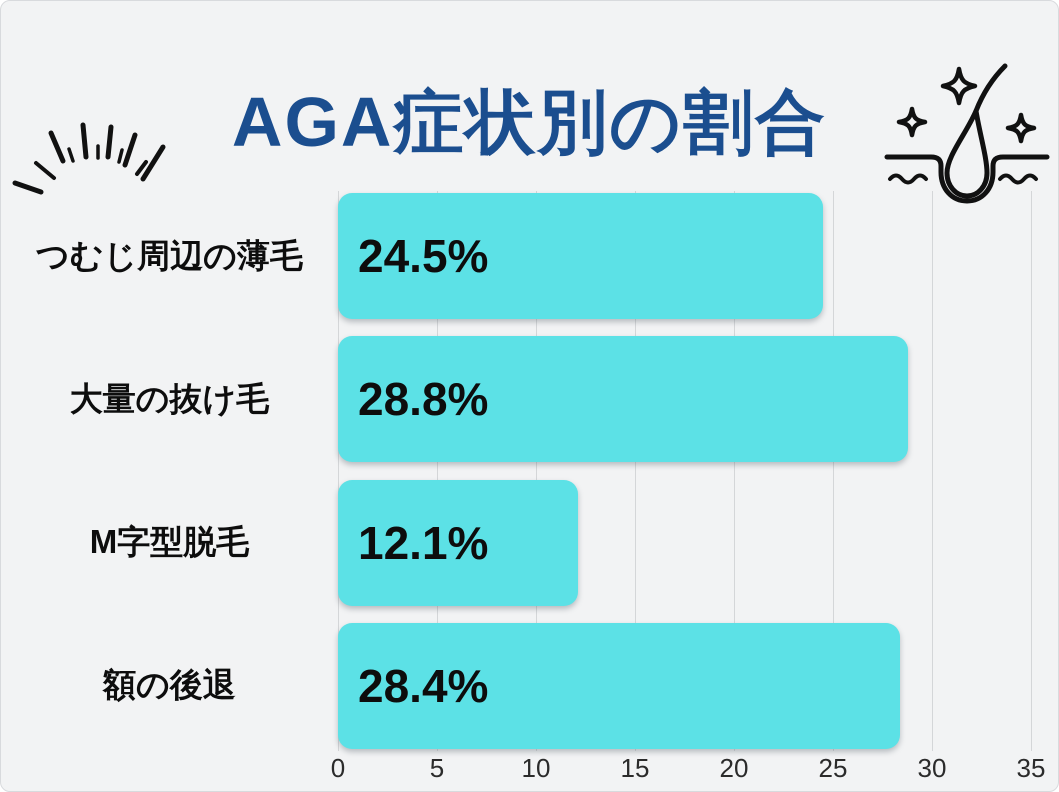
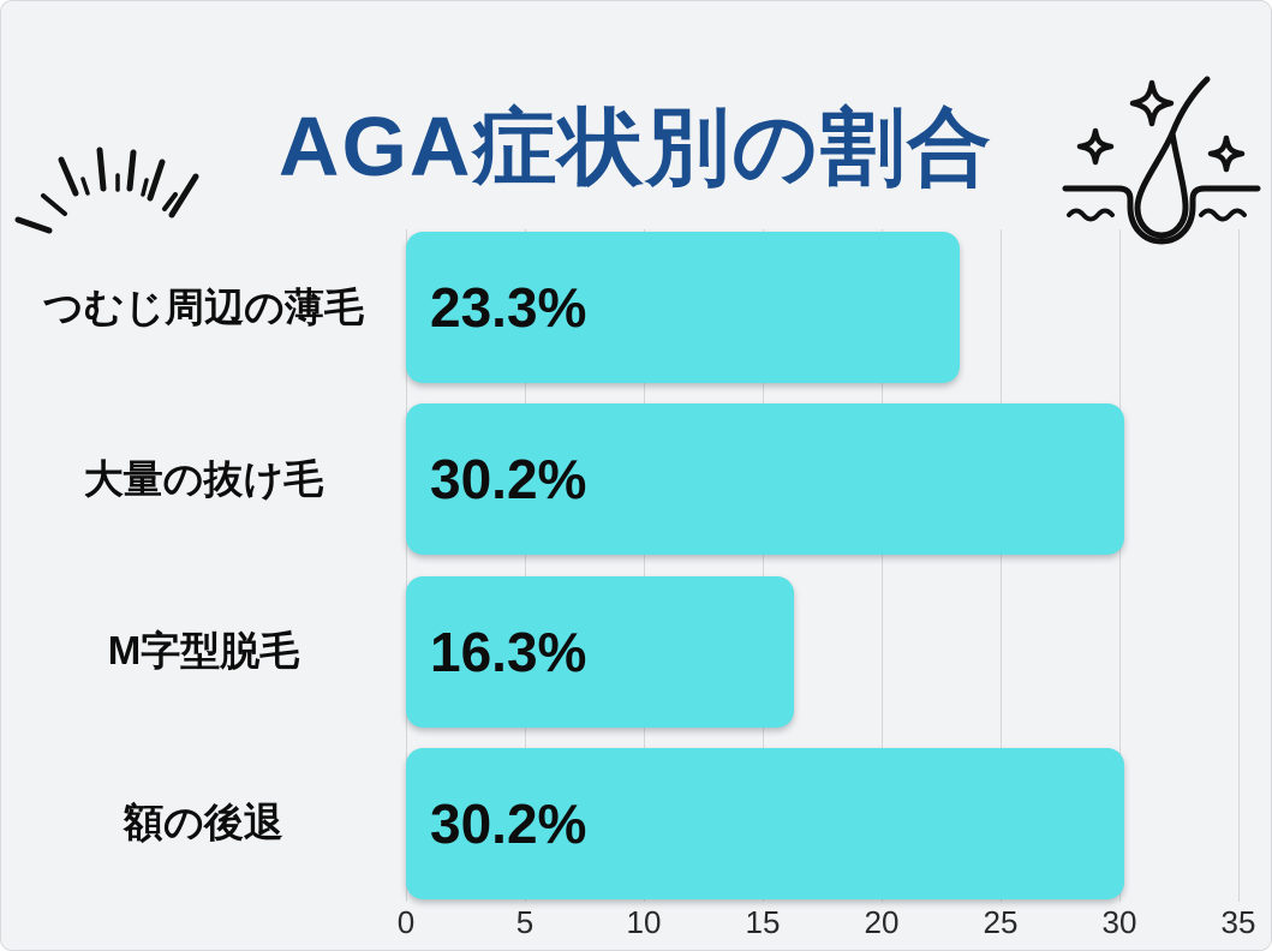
つむじ周辺の薄毛: 24.5% -> 23.3%
大量の抜け毛: 28.8% -> 30.2%
M字型脱毛: 12.1% -> 16.3%
額の後退: 28.4% -> 30.2%
